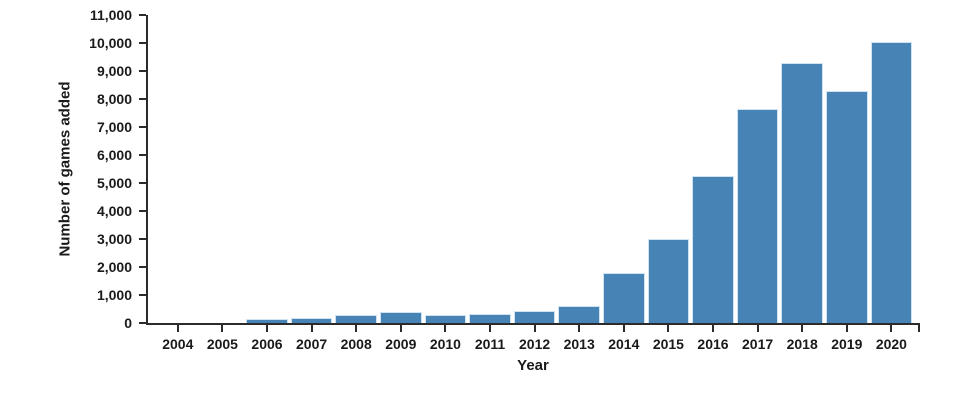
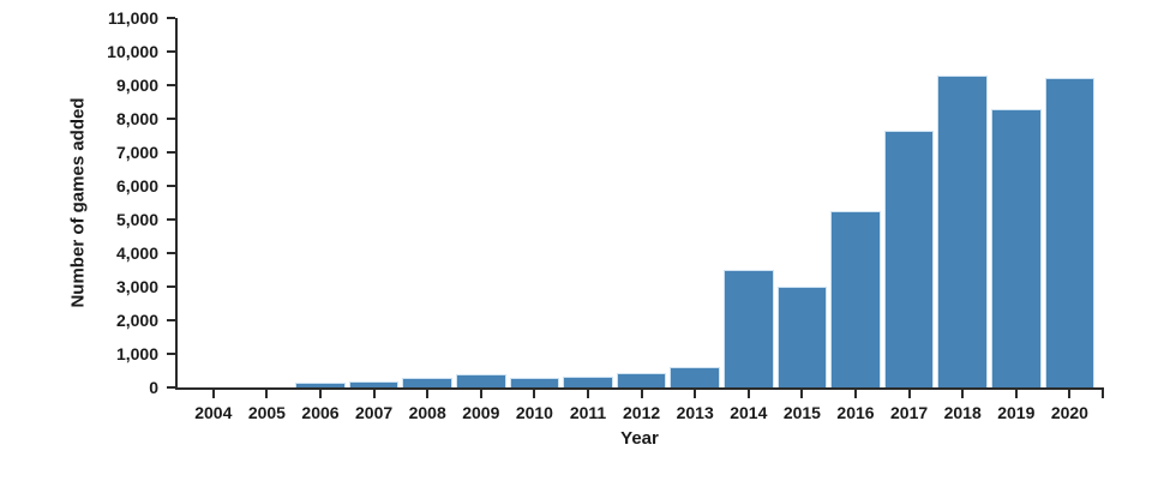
2014: 1800 -> 3500
2020: 10000 -> 9200
